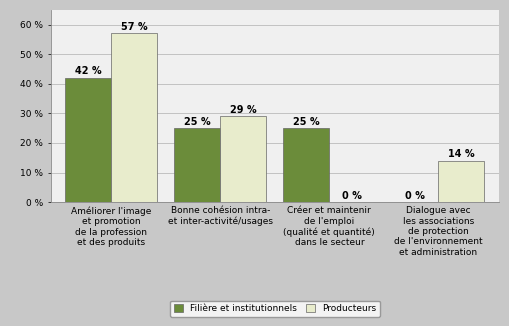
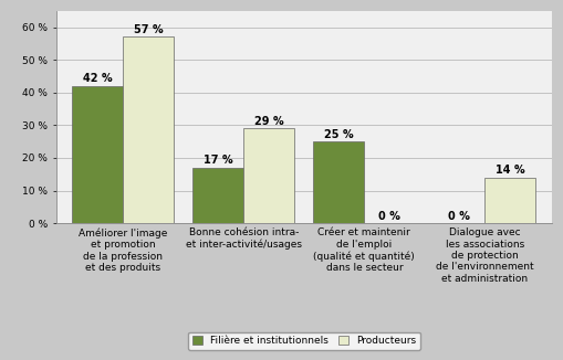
Filière et institutionnels/Bonne cohésion intra- et inter-activité/usages: 25 -> 17
